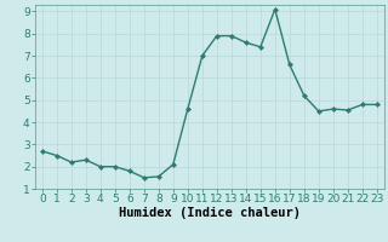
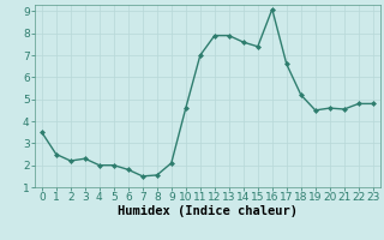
0: 2.7 -> 3.5
